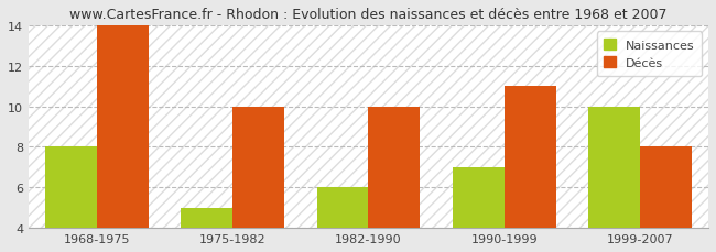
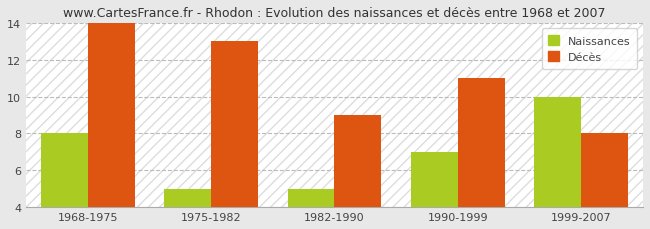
Décès/1975-1982: 10 -> 13
Naissances/1982-1990: 6 -> 5
Décès/1982-1990: 10 -> 9
